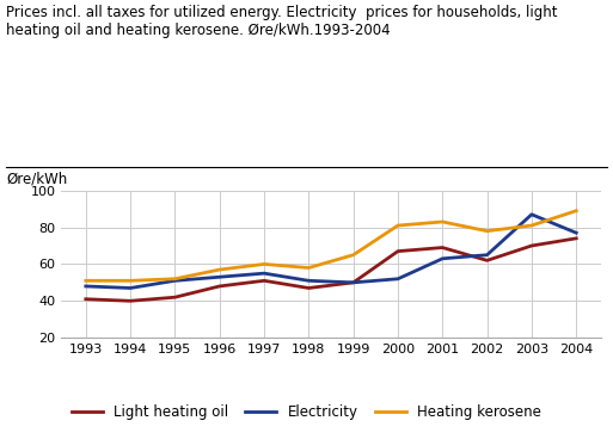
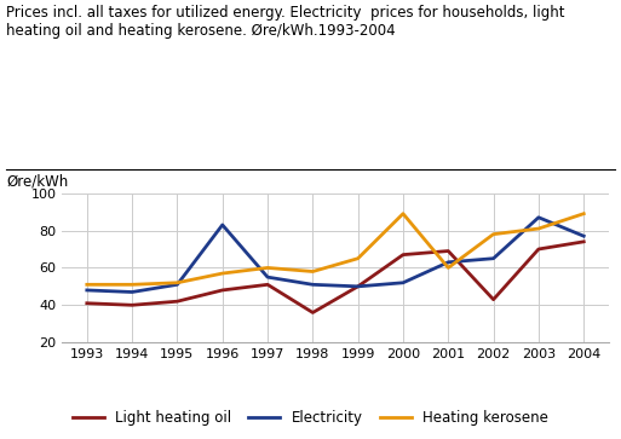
Electricity/1996: 53 -> 83
Light heating oil/1998: 47 -> 36
Heating kerosene/2000: 81 -> 89
Heating kerosene/2001: 83 -> 60
Light heating oil/2002: 62 -> 43
